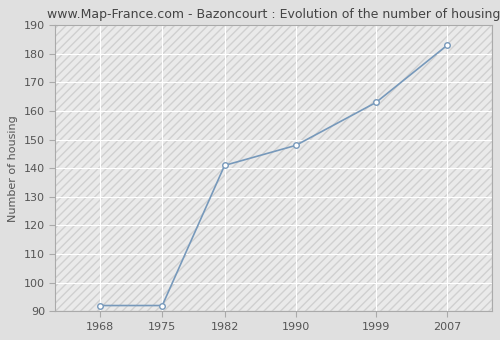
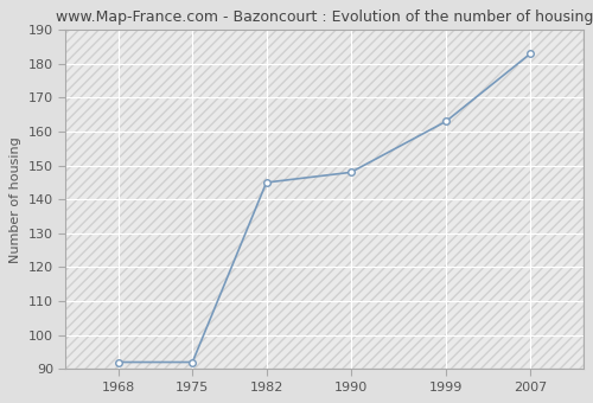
1982: 141 -> 145
